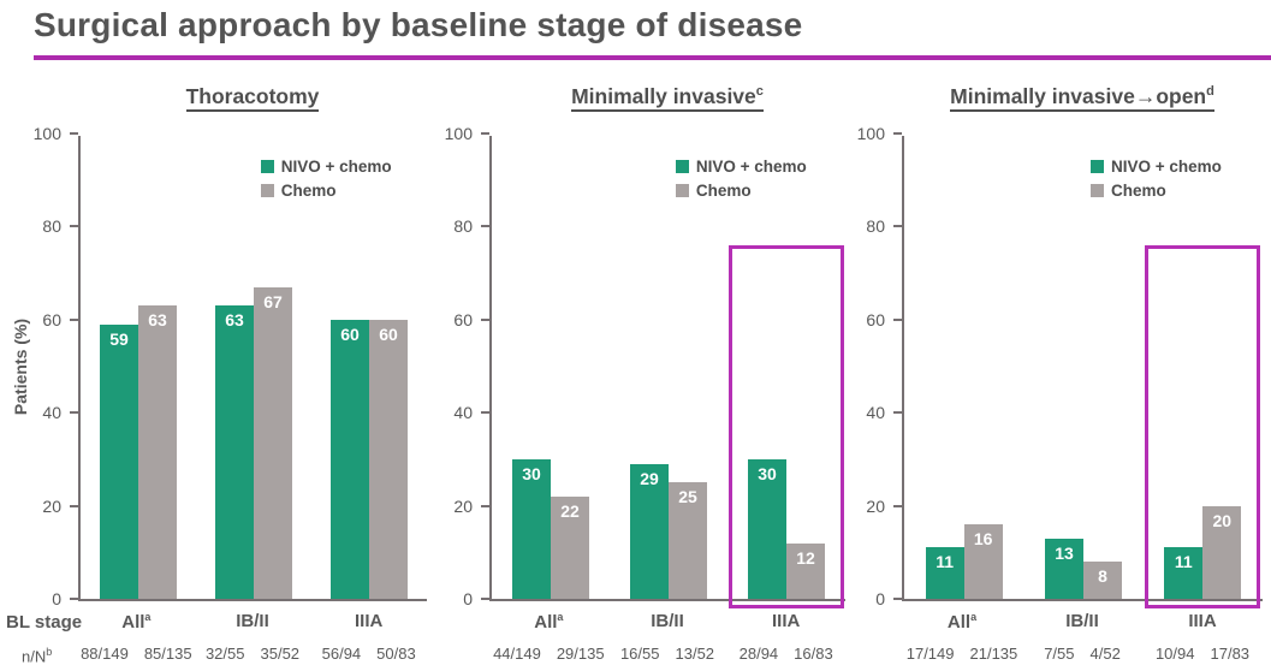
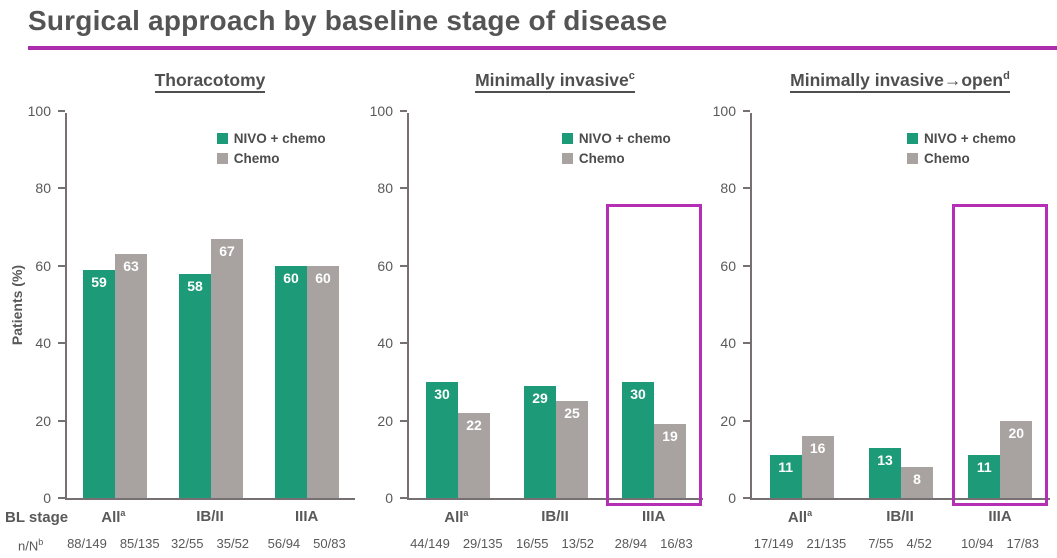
Thoracotomy/NIVO + chemo/IB/II: 63 -> 58
Minimally invasive/Chemo/IIIA: 12 -> 19
